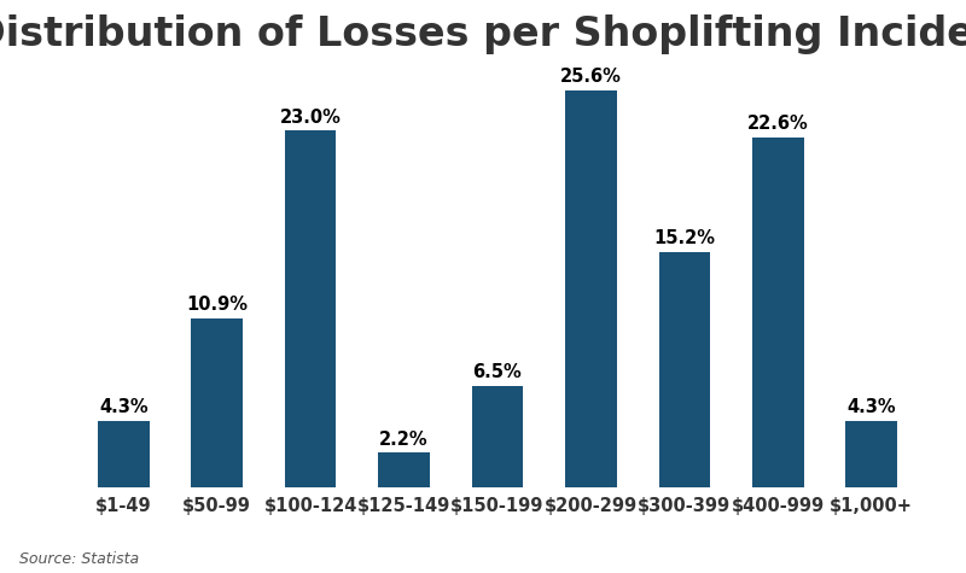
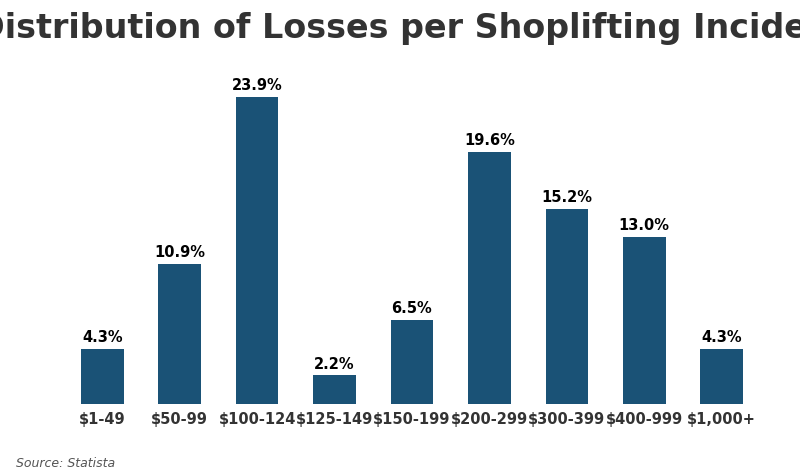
$100-124: 23.0% -> 23.9%
$200-299: 25.6% -> 19.6%
$400-999: 22.6% -> 13.0%
